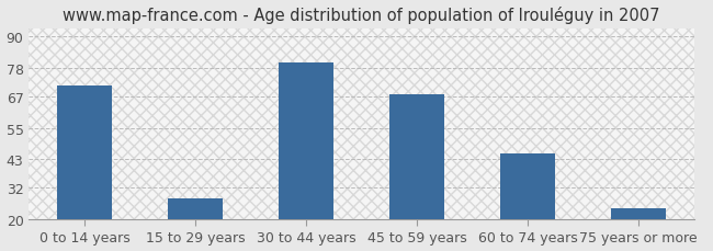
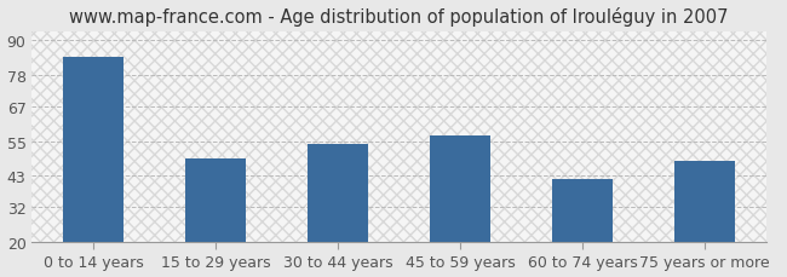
0 to 14 years: 71 -> 84
15 to 29 years: 28 -> 49
30 to 44 years: 80 -> 54
45 to 59 years: 68 -> 57
60 to 74 years: 45 -> 42
75 years or more: 24 -> 48
